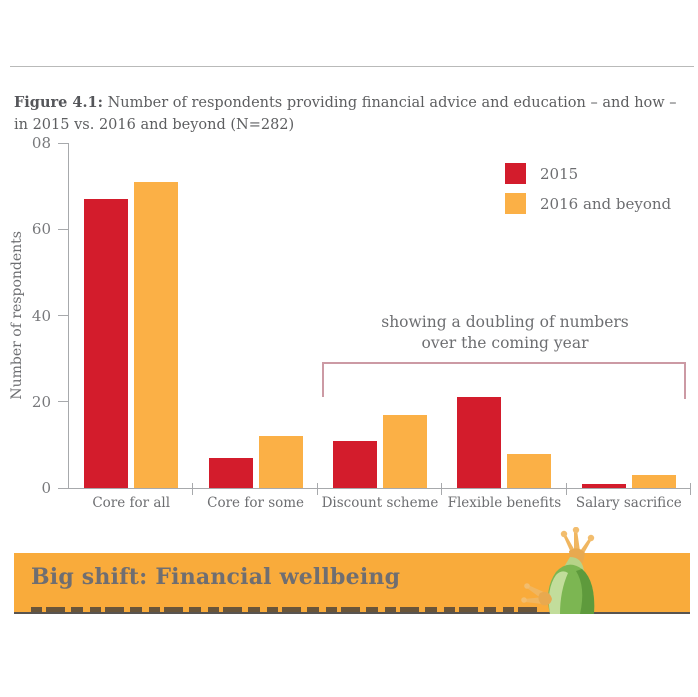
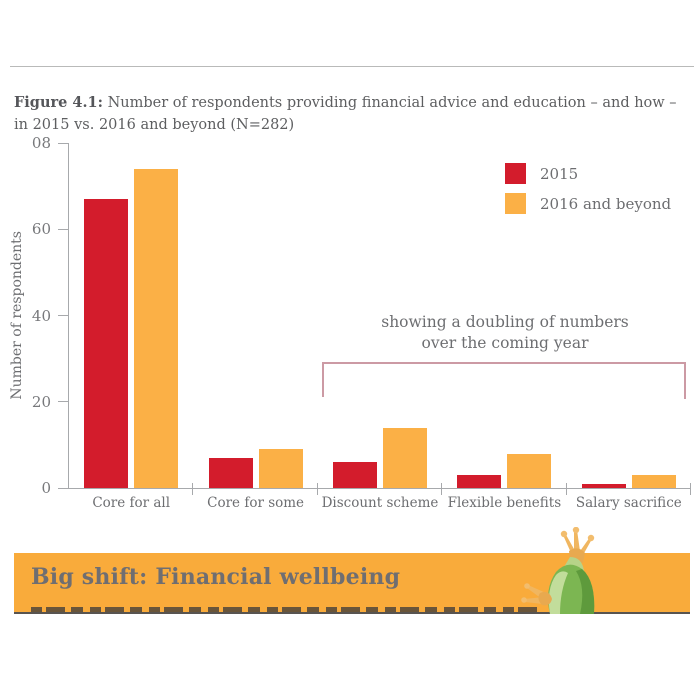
2016 and beyond/Core for all: 71 -> 74
2016 and beyond/Core for some: 12 -> 9
2015/Discount scheme: 11 -> 6
2016 and beyond/Discount scheme: 17 -> 14
2015/Flexible benefits: 21 -> 3
